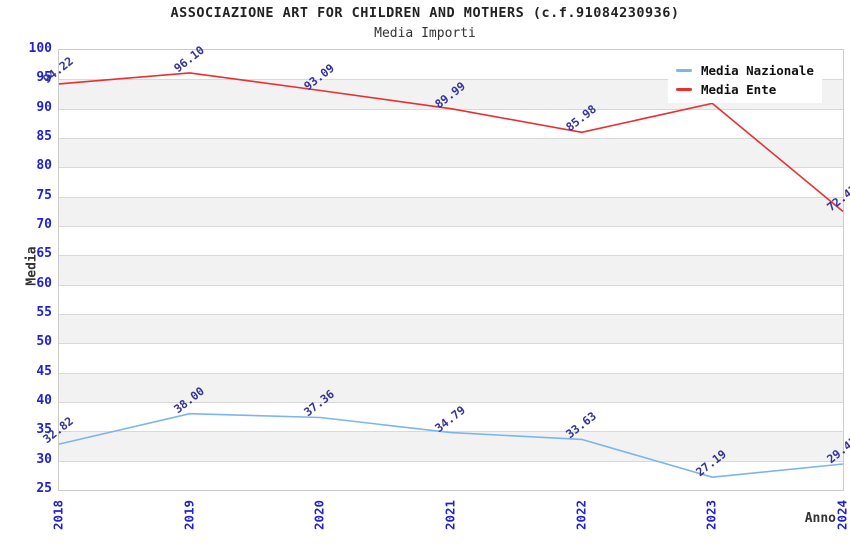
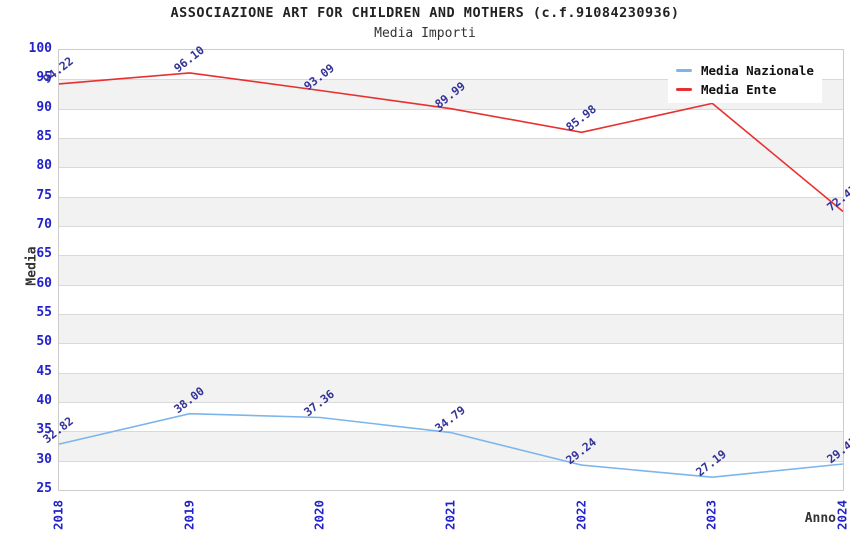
Media Nazionale/2022: 33.63 -> 29.24
